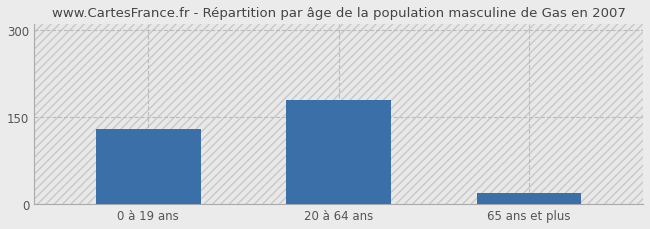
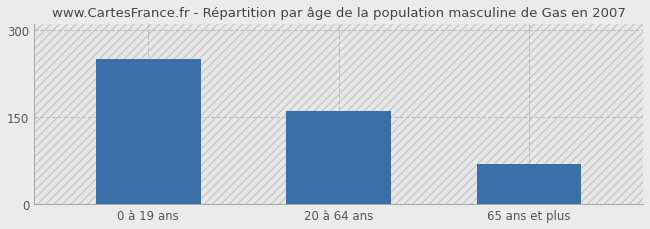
0 à 19 ans: 130 -> 250
20 à 64 ans: 180 -> 160
65 ans et plus: 20 -> 70
